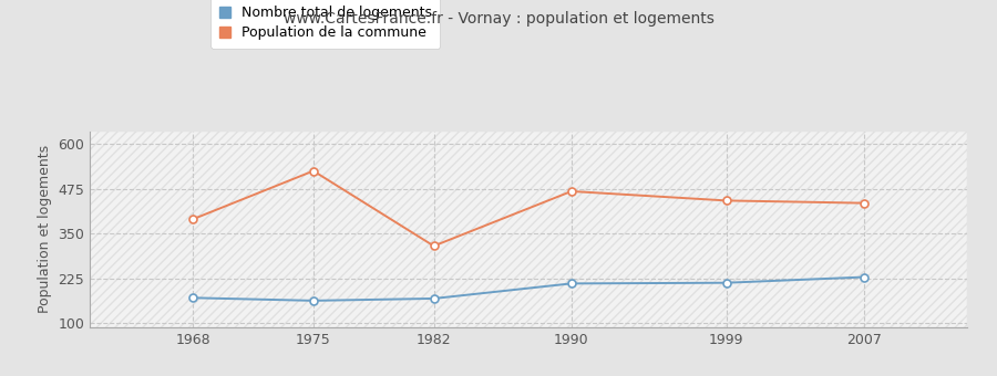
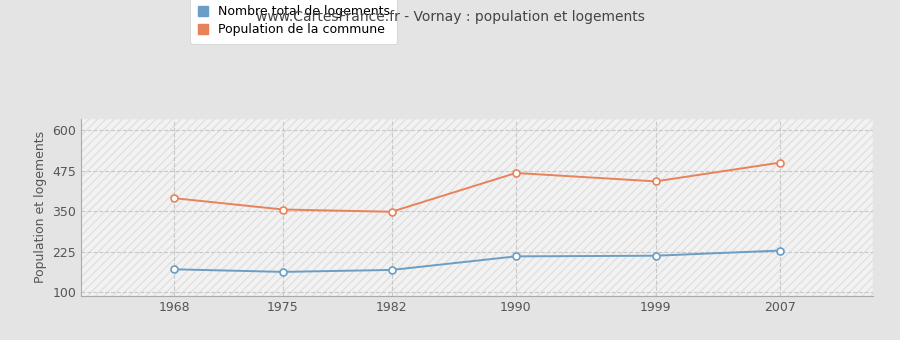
Population de la commune/1975: 525 -> 355
Population de la commune/1982: 315 -> 348
Population de la commune/2007: 435 -> 500
